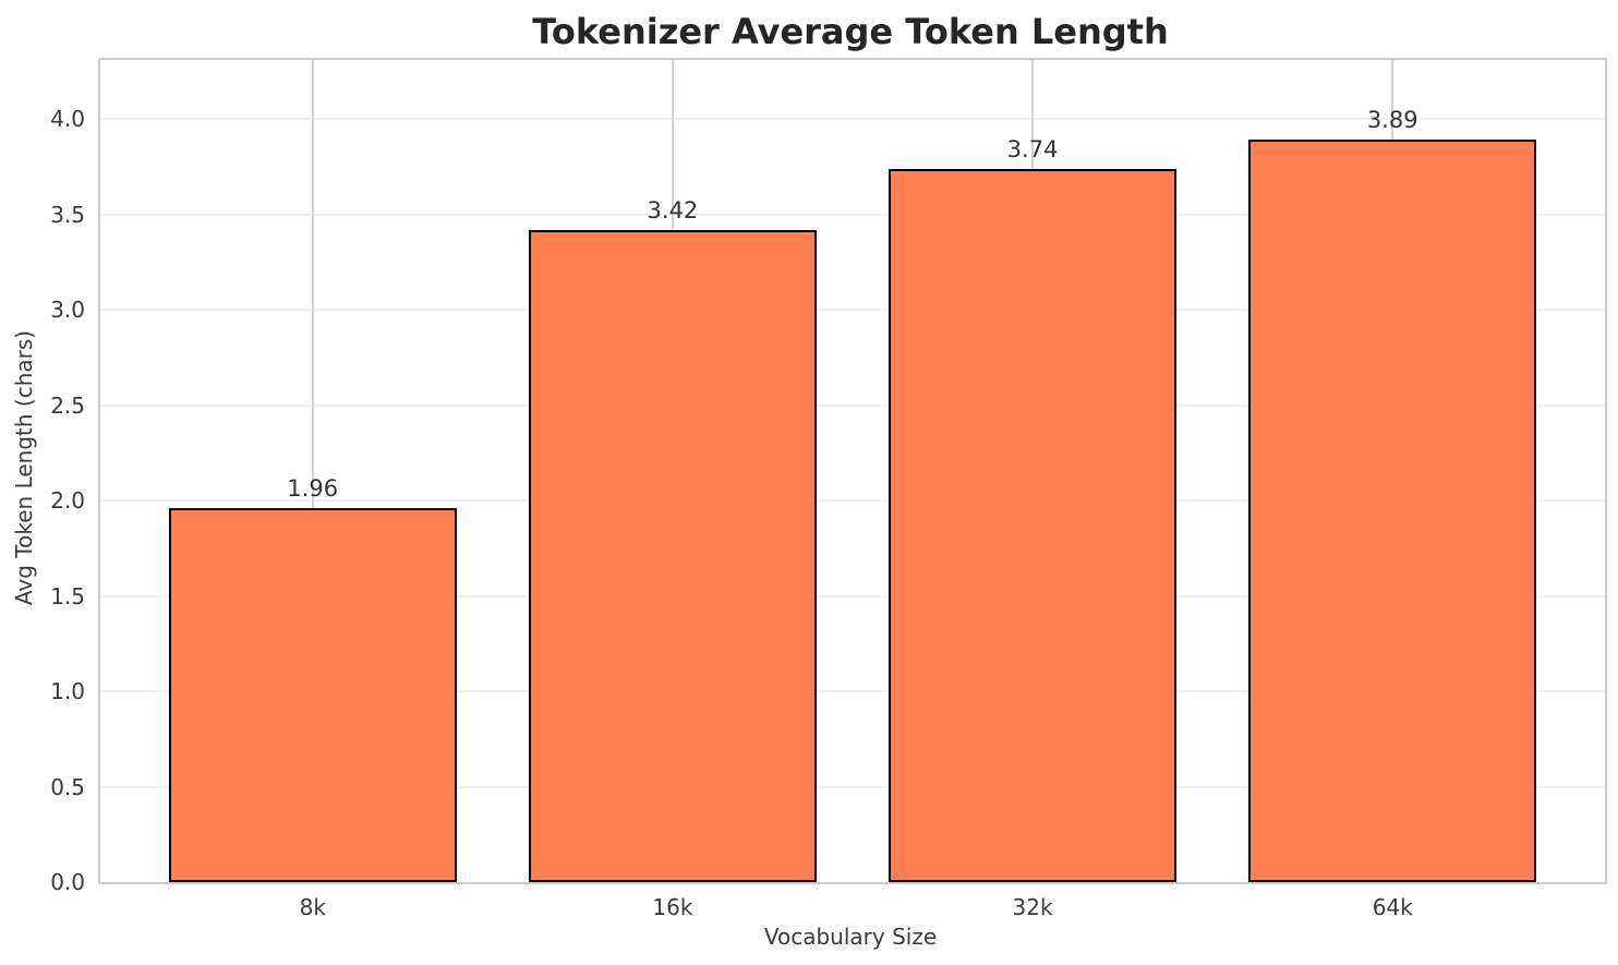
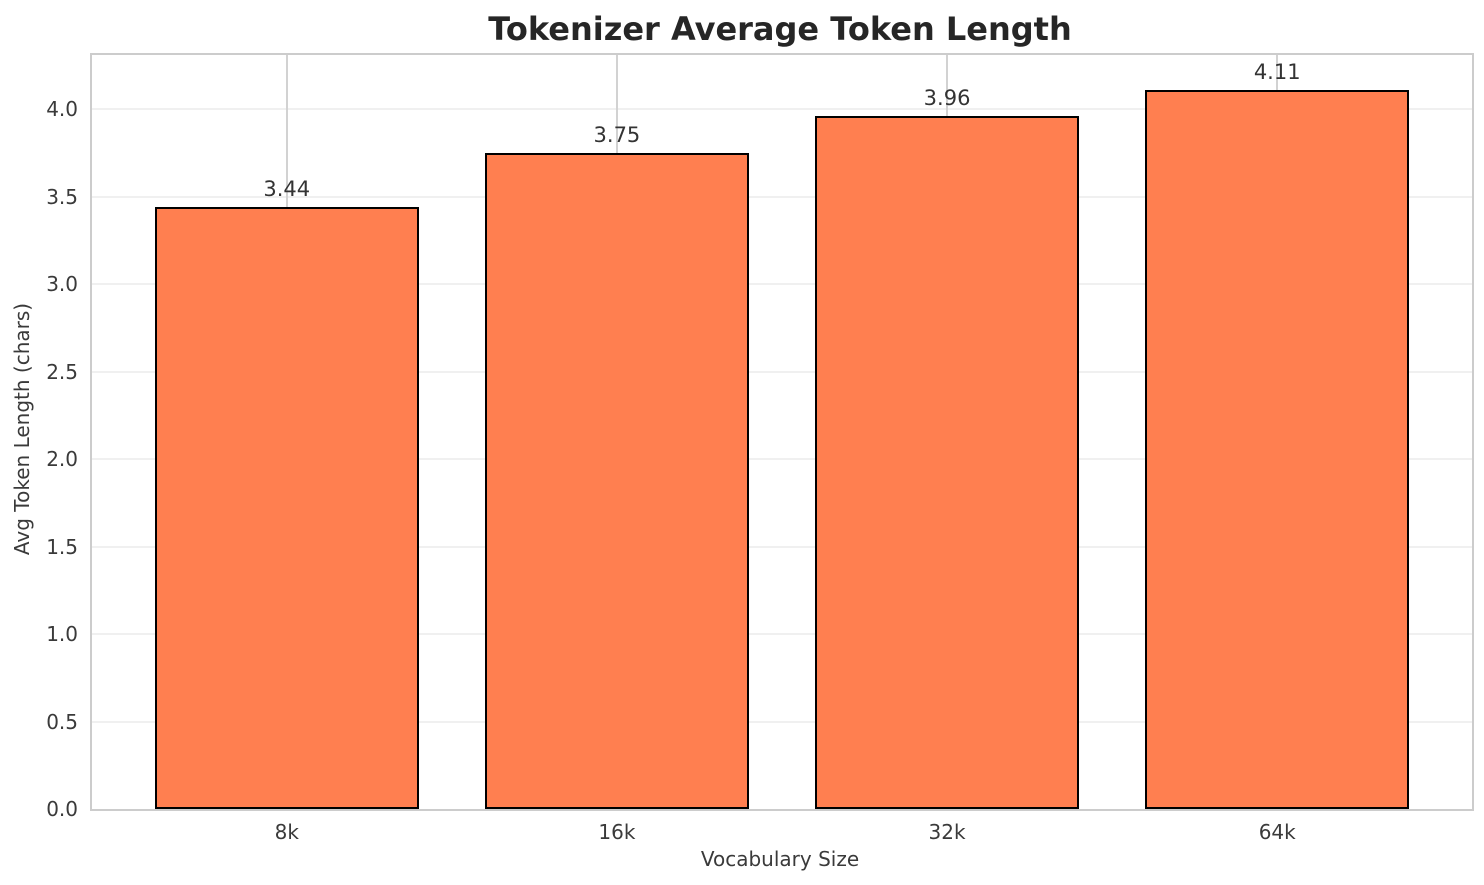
8k: 1.96 -> 3.44
16k: 3.42 -> 3.75
32k: 3.74 -> 3.96
64k: 3.89 -> 4.11
